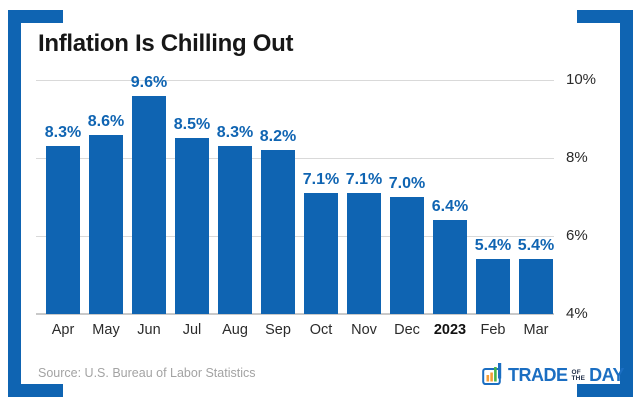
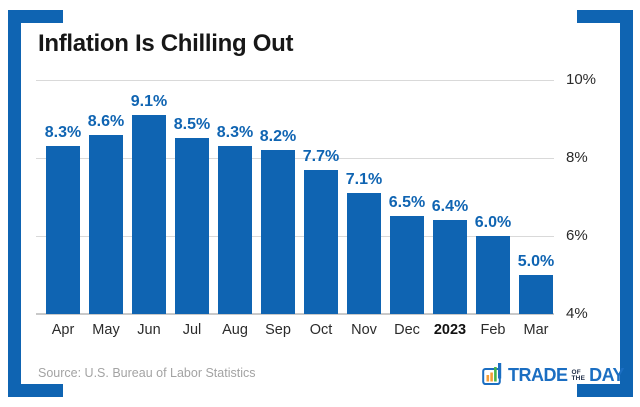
Jun: 9.6% -> 9.1%
Oct: 7.1% -> 7.7%
Dec: 7.0% -> 6.5%
Feb: 5.4% -> 6.0%
Mar: 5.4% -> 5.0%
